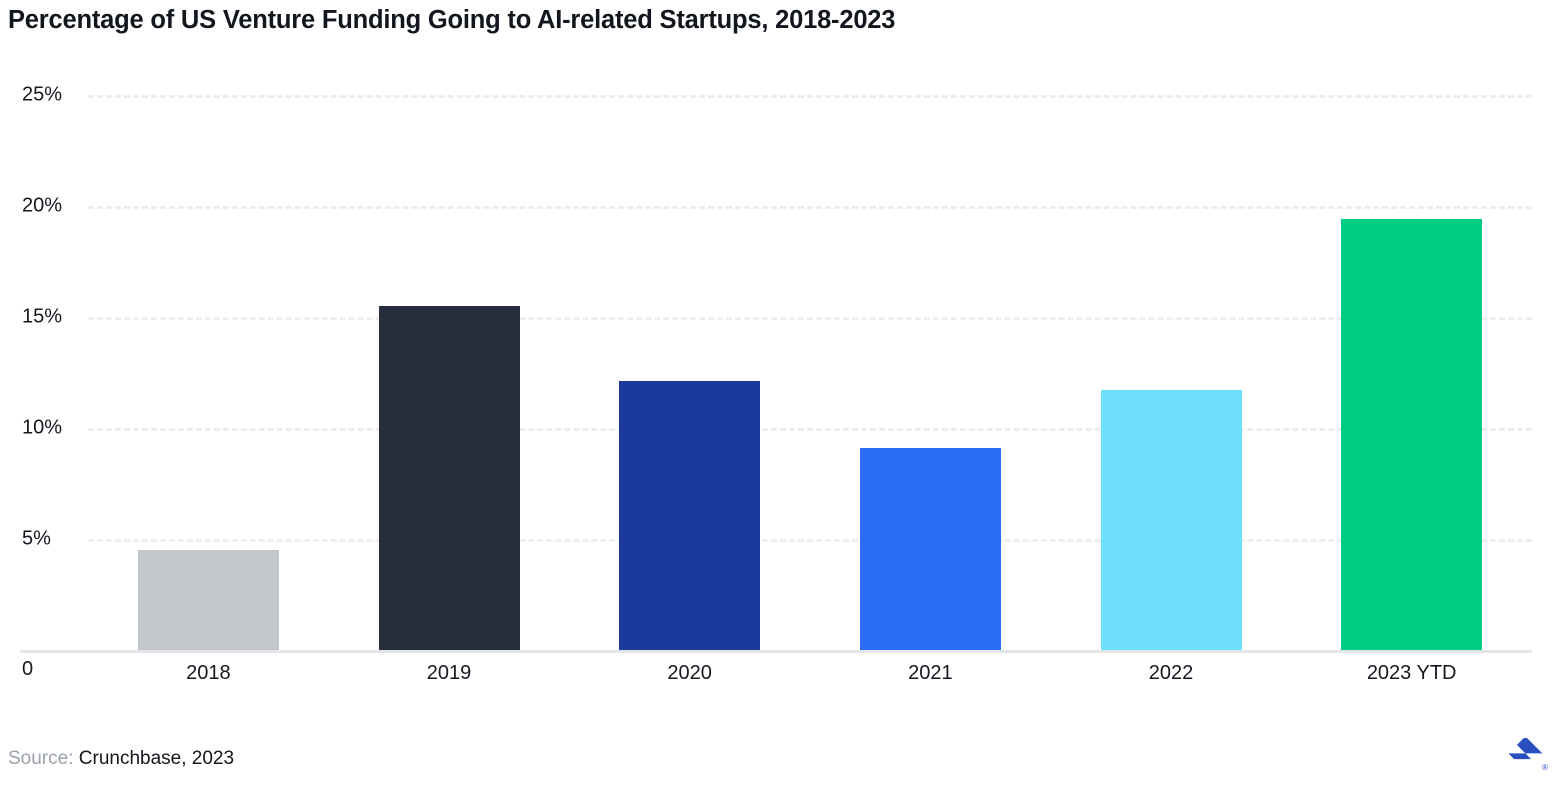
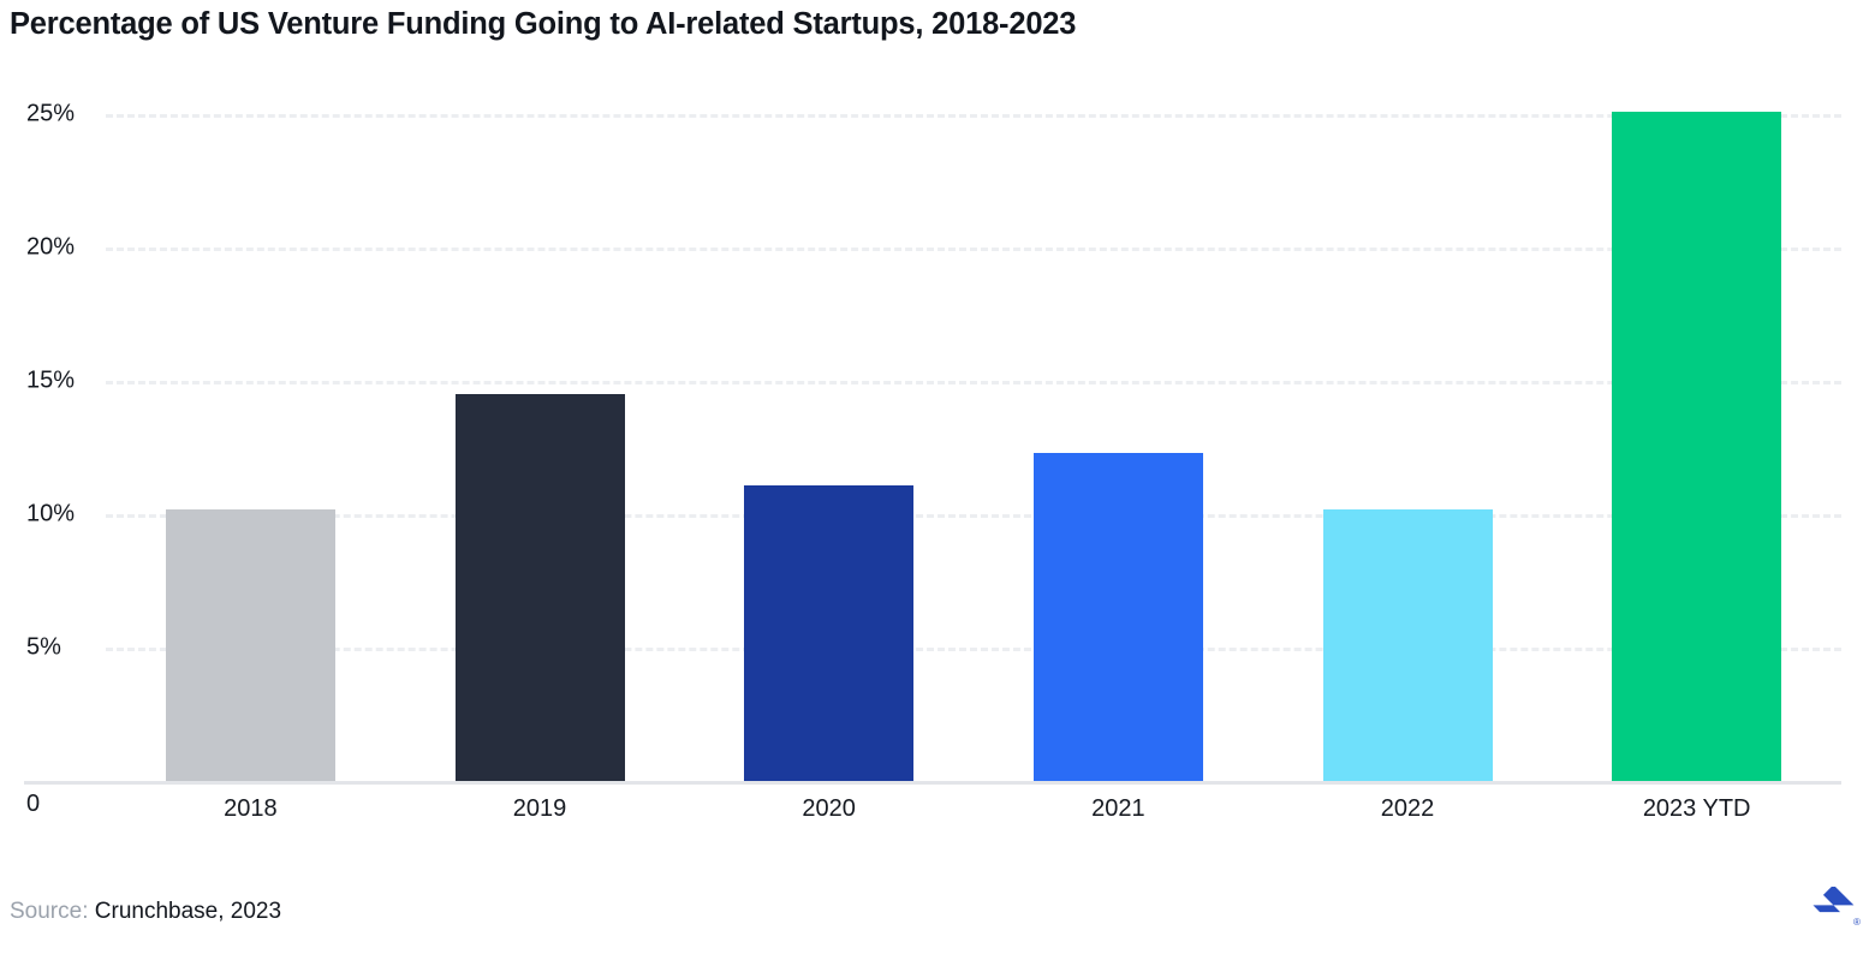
2018: 4.5% -> 10.2%
2019: 15.5% -> 14.5%
2020: 12.1% -> 11.1%
2021: 9.1% -> 12.3%
2022: 11.7% -> 10.2%
2023 YTD: 19.4% -> 25.1%
